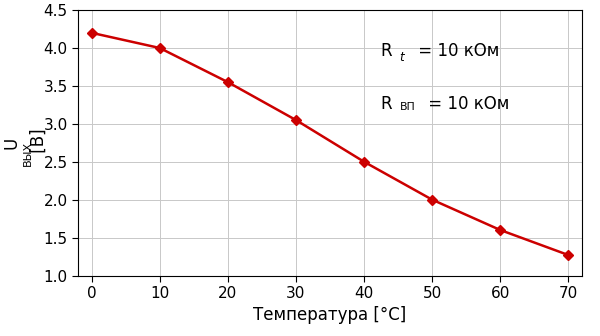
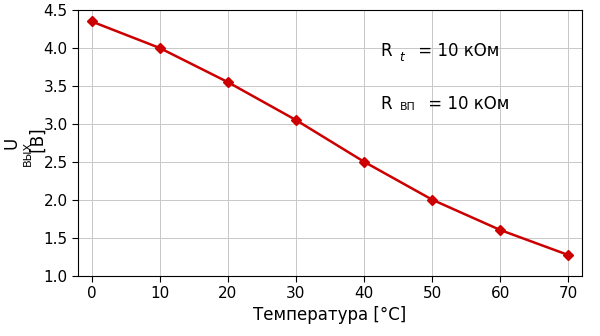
0: 4.20 -> 4.35
